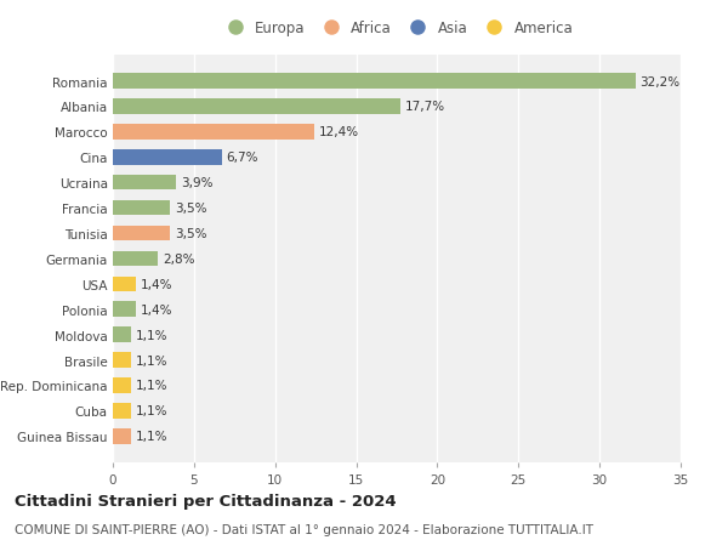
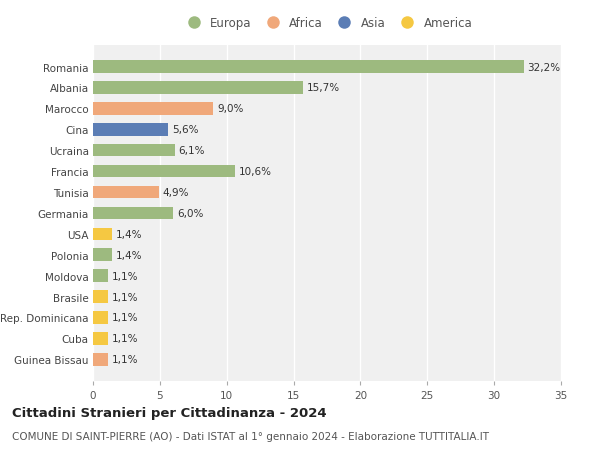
Albania: 17,7% -> 15,7%
Marocco: 12,4% -> 9,0%
Cina: 6,7% -> 5,6%
Ucraina: 3,9% -> 6,1%
Francia: 3,5% -> 10,6%
Tunisia: 3,5% -> 4,9%
Germania: 2,8% -> 6,0%
